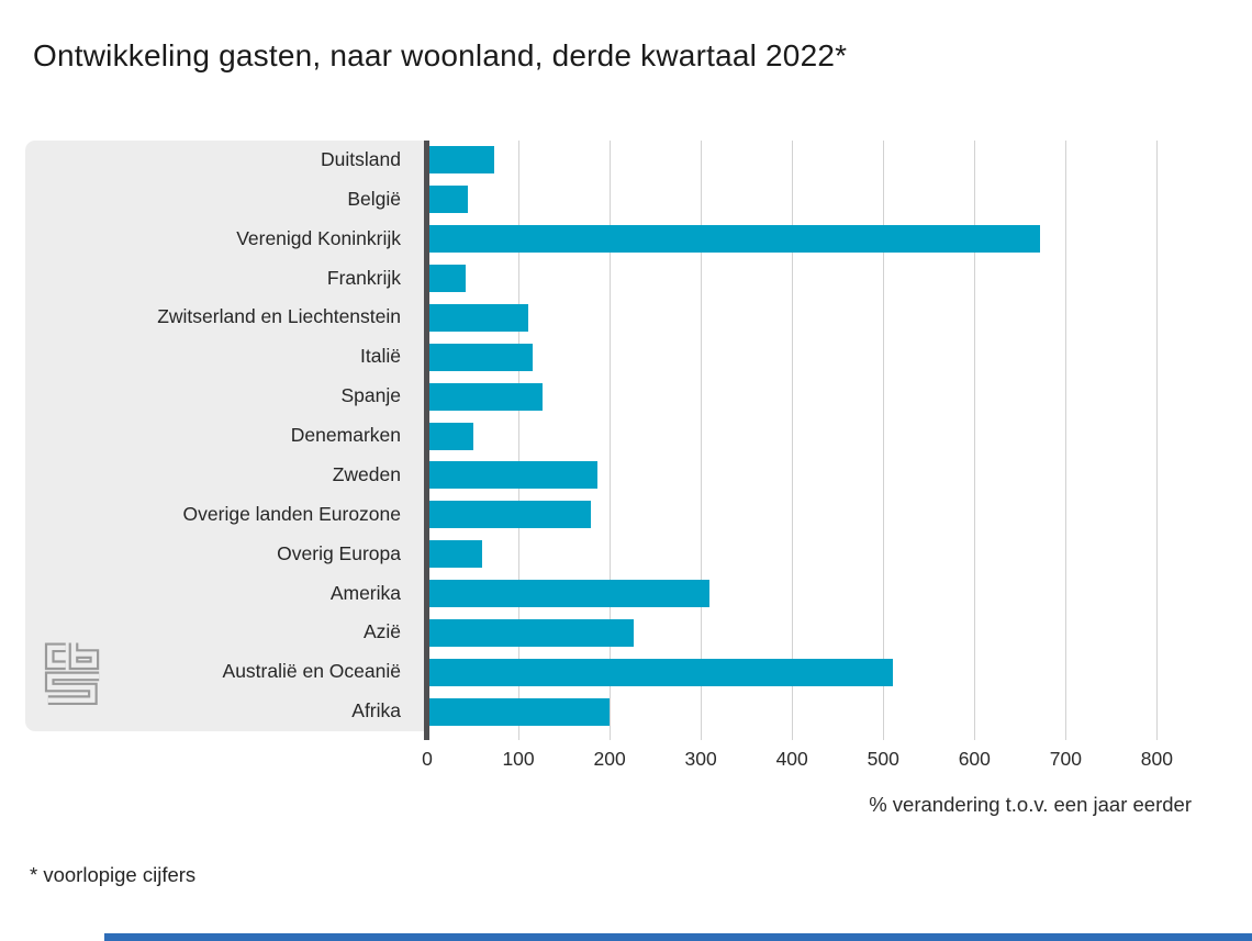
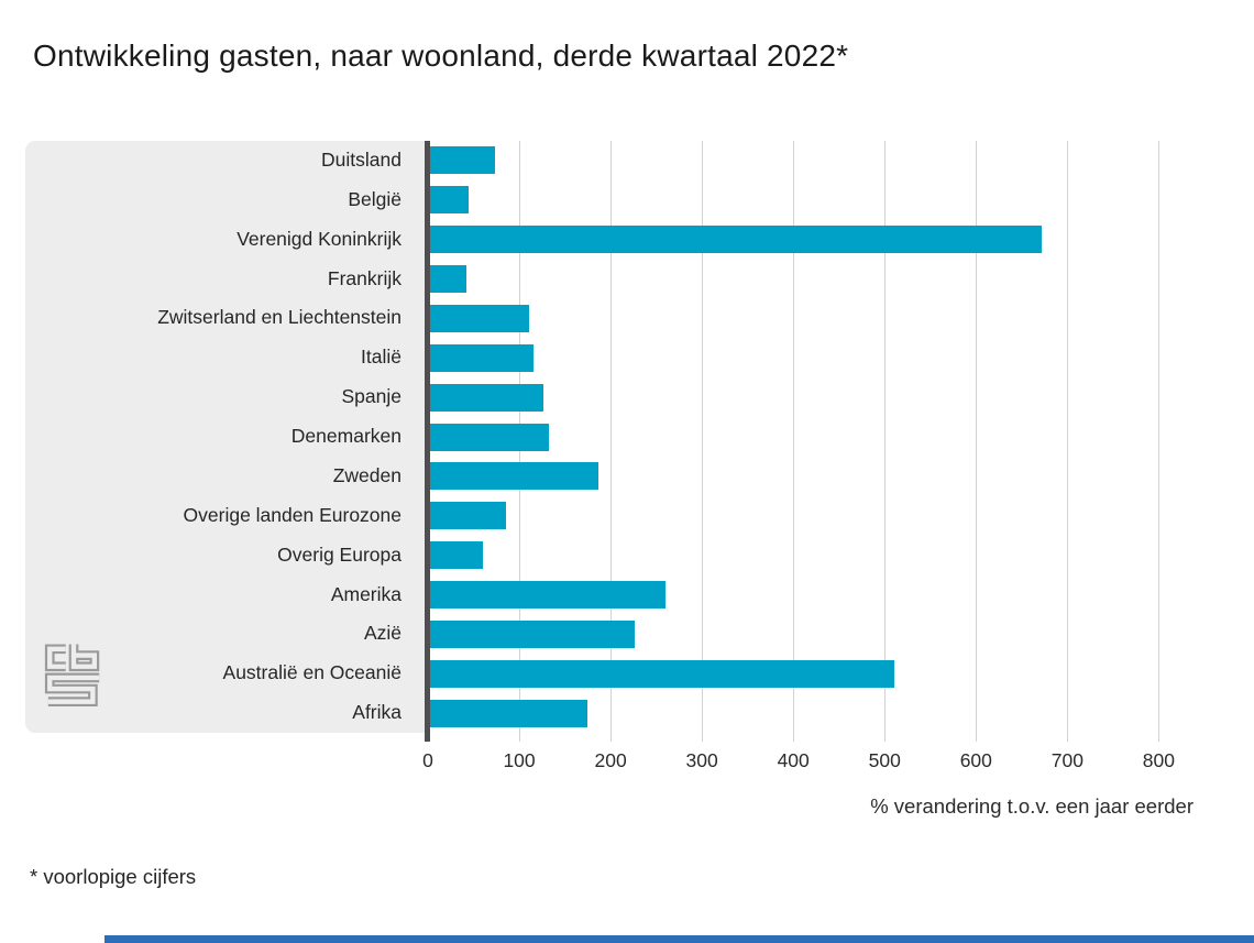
Denemarken: 50 -> 130
Overige landen Eurozone: 180 -> 80
Amerika: 310 -> 260
Afrika: 200 -> 170
